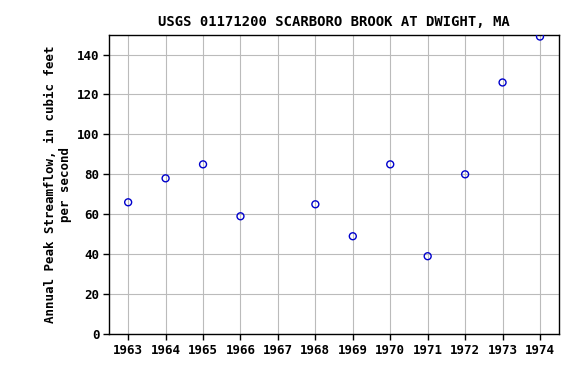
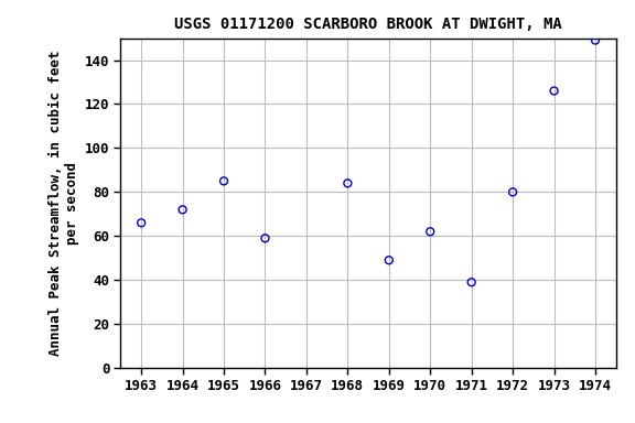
1964: 78 -> 72
1968: 65 -> 84
1970: 85 -> 62
